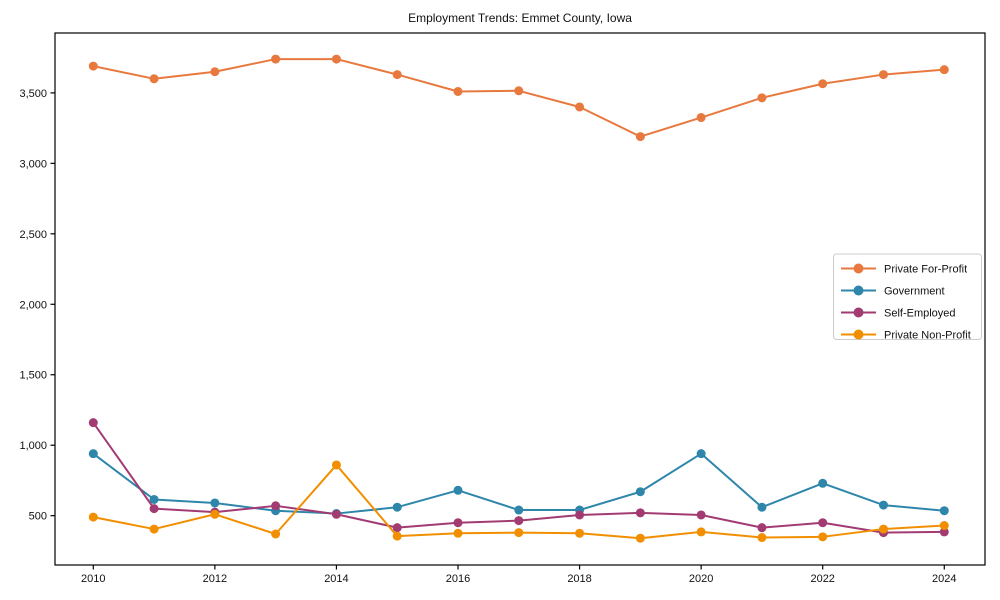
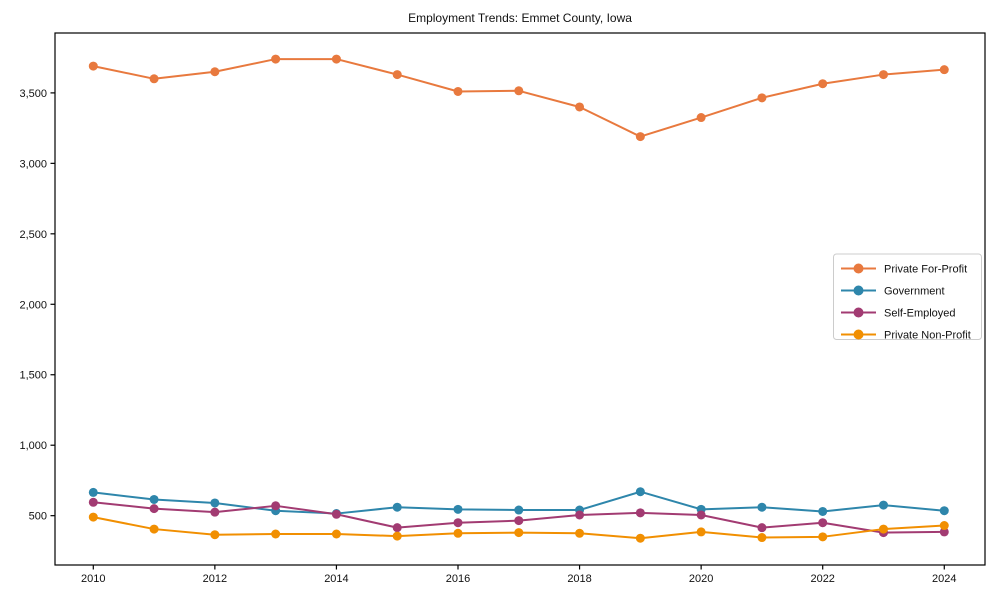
Government/2010: 940 -> 660
Self-Employed/2010: 1160 -> 600
Private Non-Profit/2012: 510 -> 360
Private Non-Profit/2014: 860 -> 370
Government/2016: 680 -> 540
Government/2020: 940 -> 540
Government/2022: 730 -> 530
